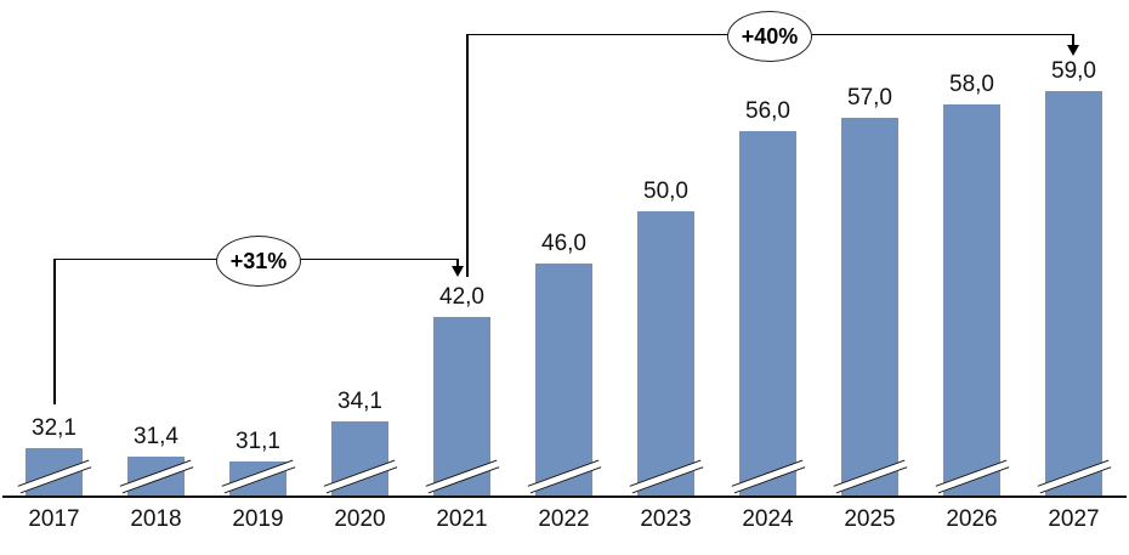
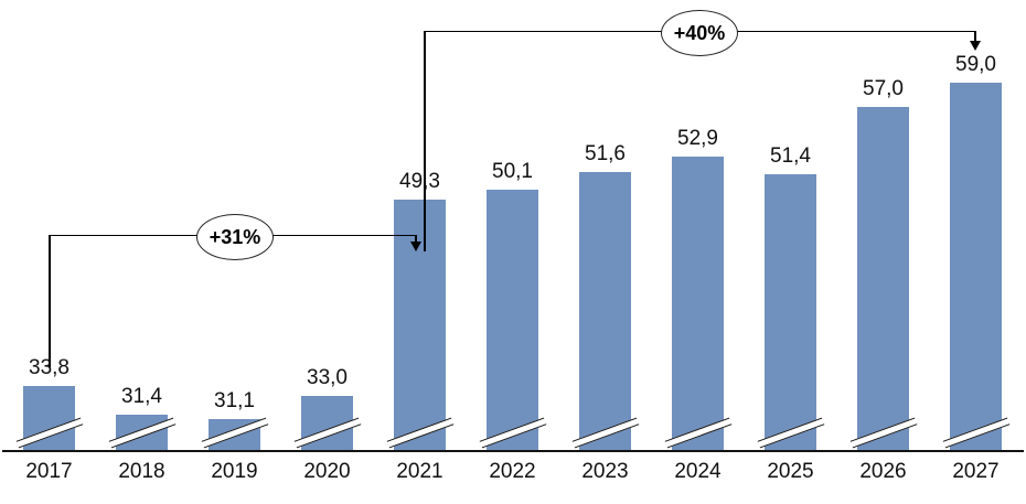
2017: 32,1 -> 33,8
2020: 34,1 -> 33,0
2021: 42,0 -> 49,3
2022: 46,0 -> 50,1
2023: 50,0 -> 51,6
2024: 56,0 -> 52,9
2025: 57,0 -> 51,4
2026: 58,0 -> 57,0
